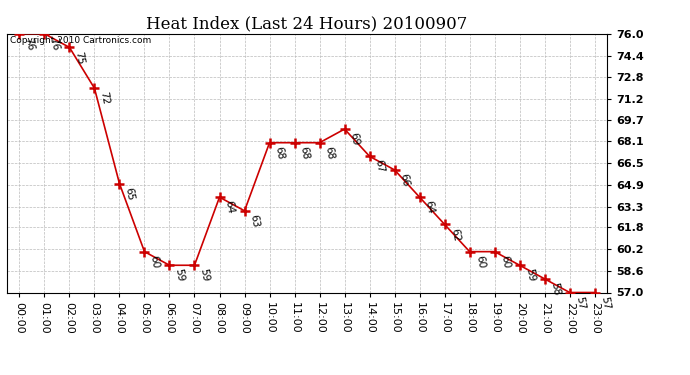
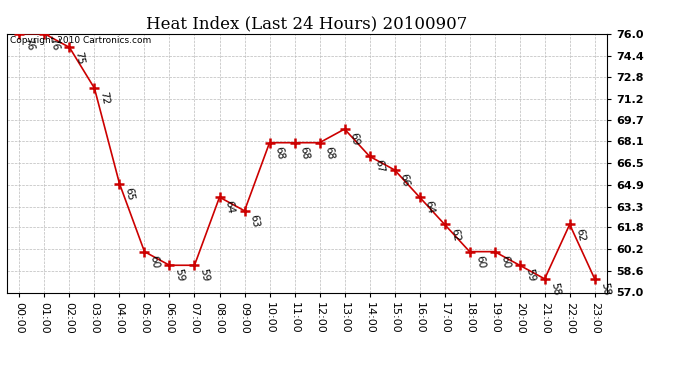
22:00: 57 -> 62
23:00: 57 -> 58
